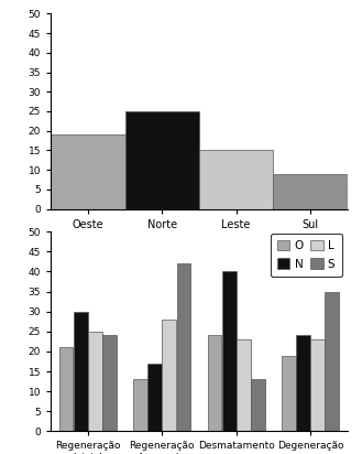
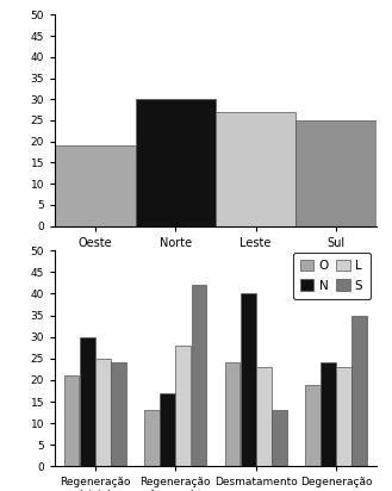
Norte: 25 -> 30
Leste: 15 -> 27
Sul: 9 -> 25
